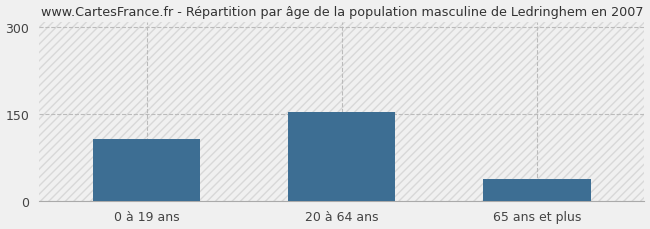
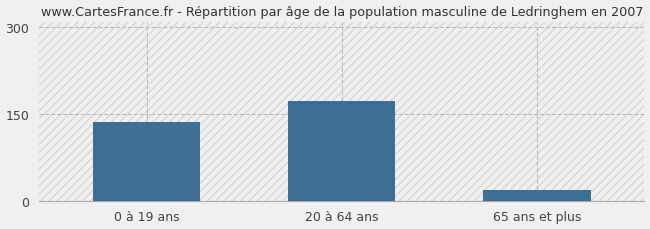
0 à 19 ans: 106 -> 136
20 à 64 ans: 154 -> 172
65 ans et plus: 38 -> 18
